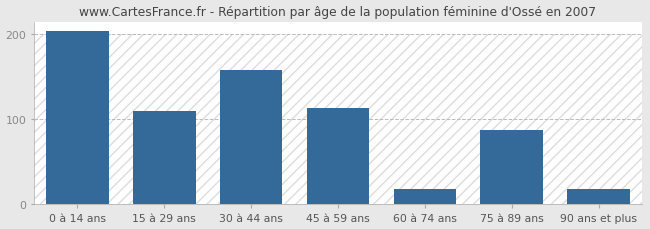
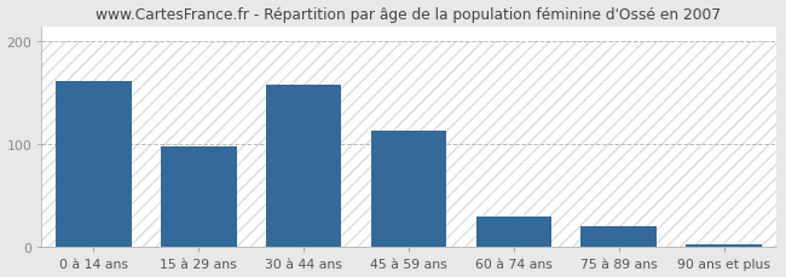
0 à 14 ans: 204 -> 162
15 à 29 ans: 110 -> 98
60 à 74 ans: 18 -> 30
75 à 89 ans: 88 -> 20
90 ans et plus: 18 -> 3
